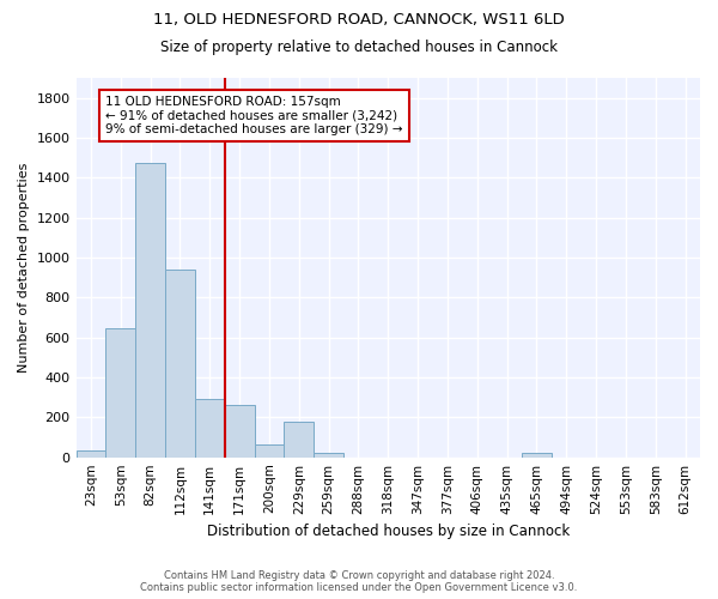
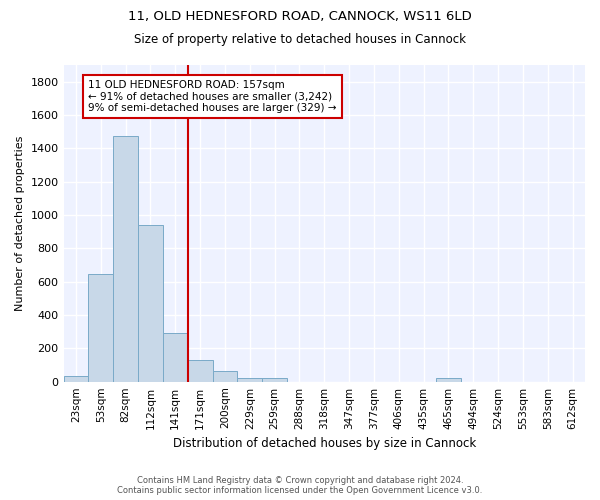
171sqm: 260 -> 130
229sqm: 180 -> 20
